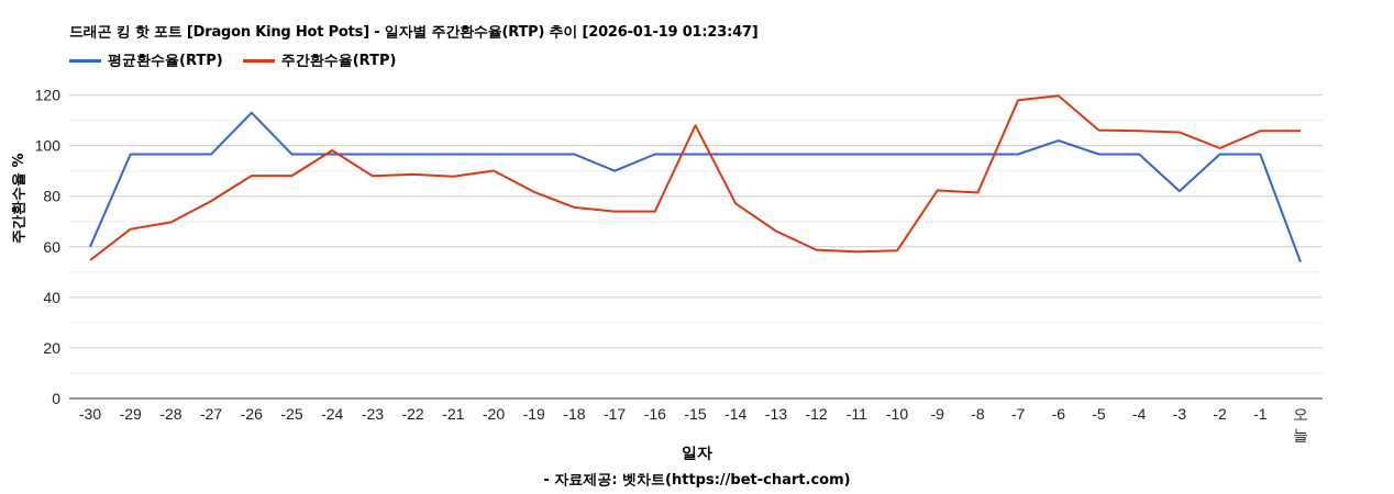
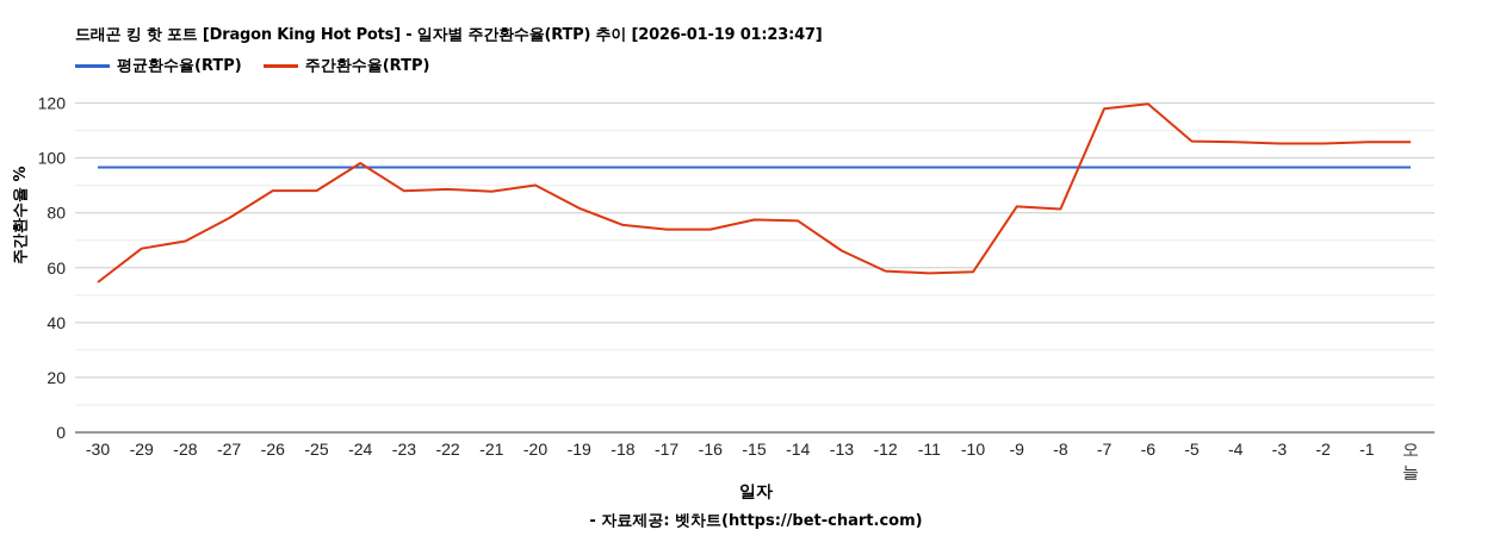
평균환수율(RTP)/-30: 60 -> 97
평균환수율(RTP)/-26: 113 -> 97
평균환수율(RTP)/-17: 90 -> 97
주간환수율(RTP)/-15: 108 -> 78
평균환수율(RTP)/-6: 102 -> 97
평균환수율(RTP)/-3: 82 -> 97
주간환수율(RTP)/-2: 99 -> 105
평균환수율(RTP)/오늘: 54 -> 97
